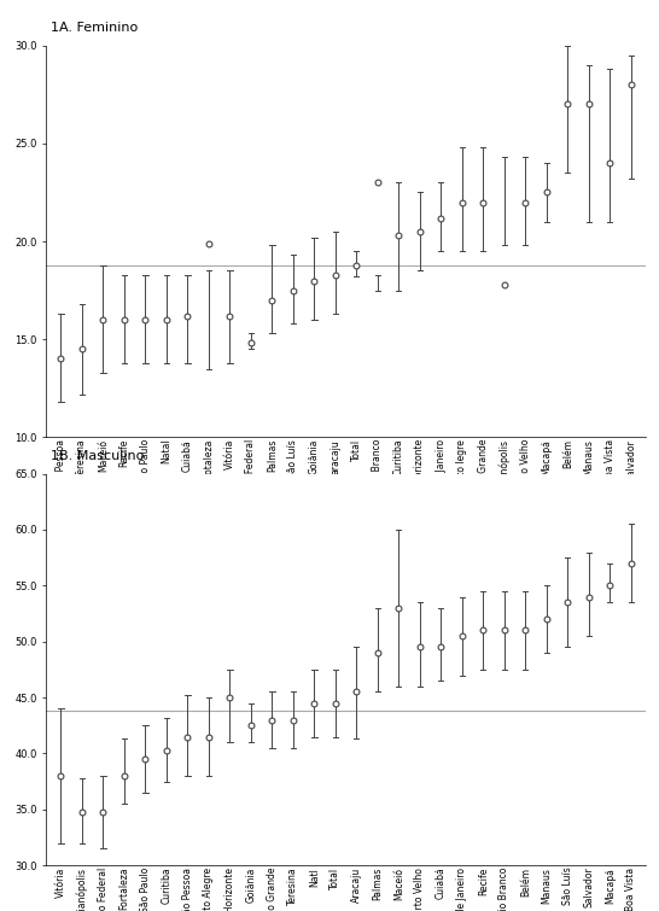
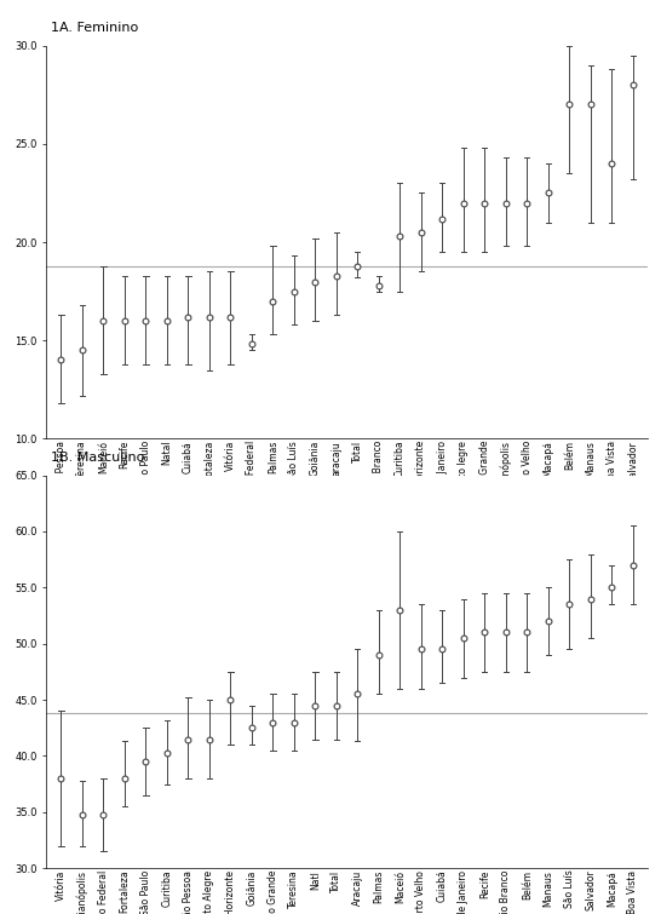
Fotaleza: 19.9 -> 16.2
Rio Branco: 23.0 -> 17.8
Florianópolis: 17.8 -> 22.0
